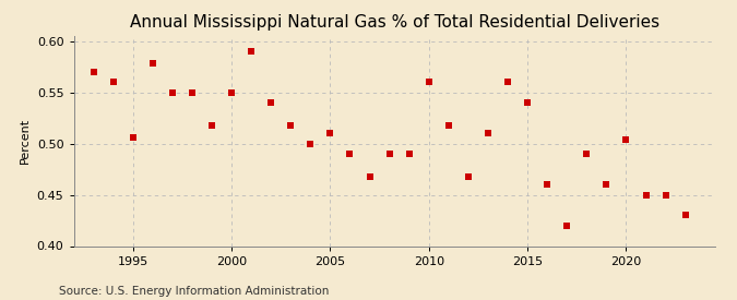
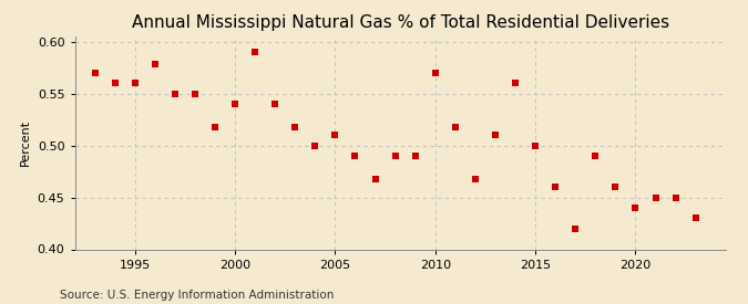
1995: 0.506 -> 0.560
2000: 0.550 -> 0.540
2010: 0.560 -> 0.570
2015: 0.540 -> 0.500
2020: 0.504 -> 0.440
